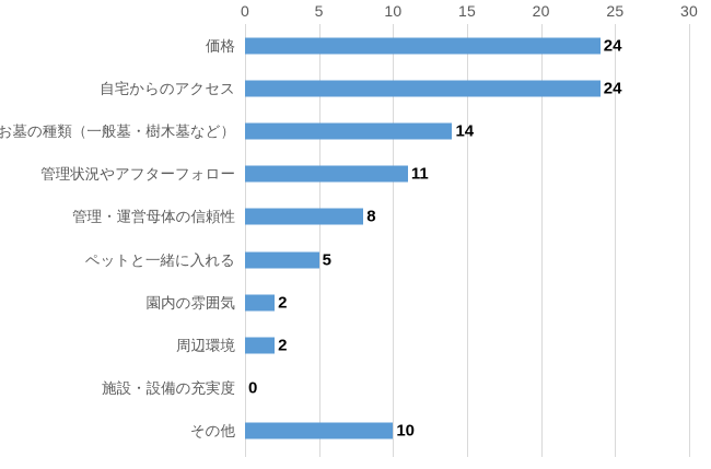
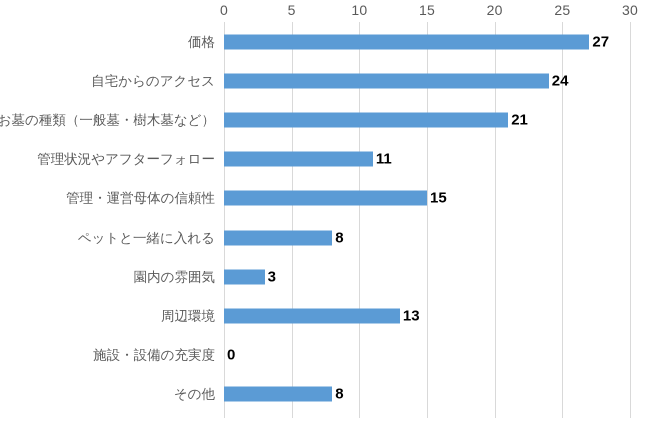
価格: 24 -> 27
お墓の種類（一般墓・樹木墓など）: 14 -> 21
管理・運営母体の信頼性: 8 -> 15
ペットと一緒に入れる: 5 -> 8
園内の雰囲気: 2 -> 3
周辺環境: 2 -> 13
その他: 10 -> 8
